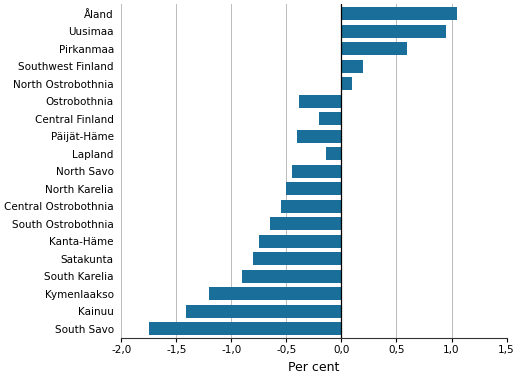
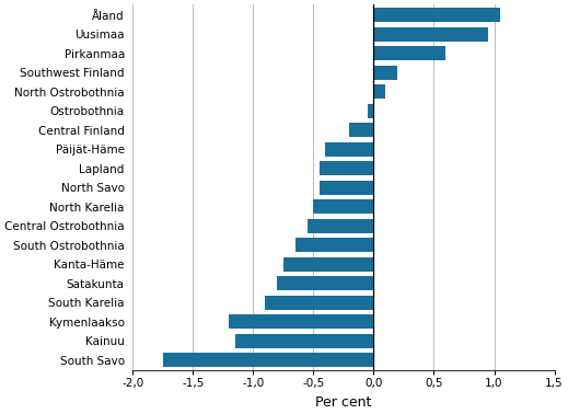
Ostrobothnia: -0,39 -> -0,05
Lapland: -0,14 -> -0,45
Kainuu: -1,41 -> -1,15
